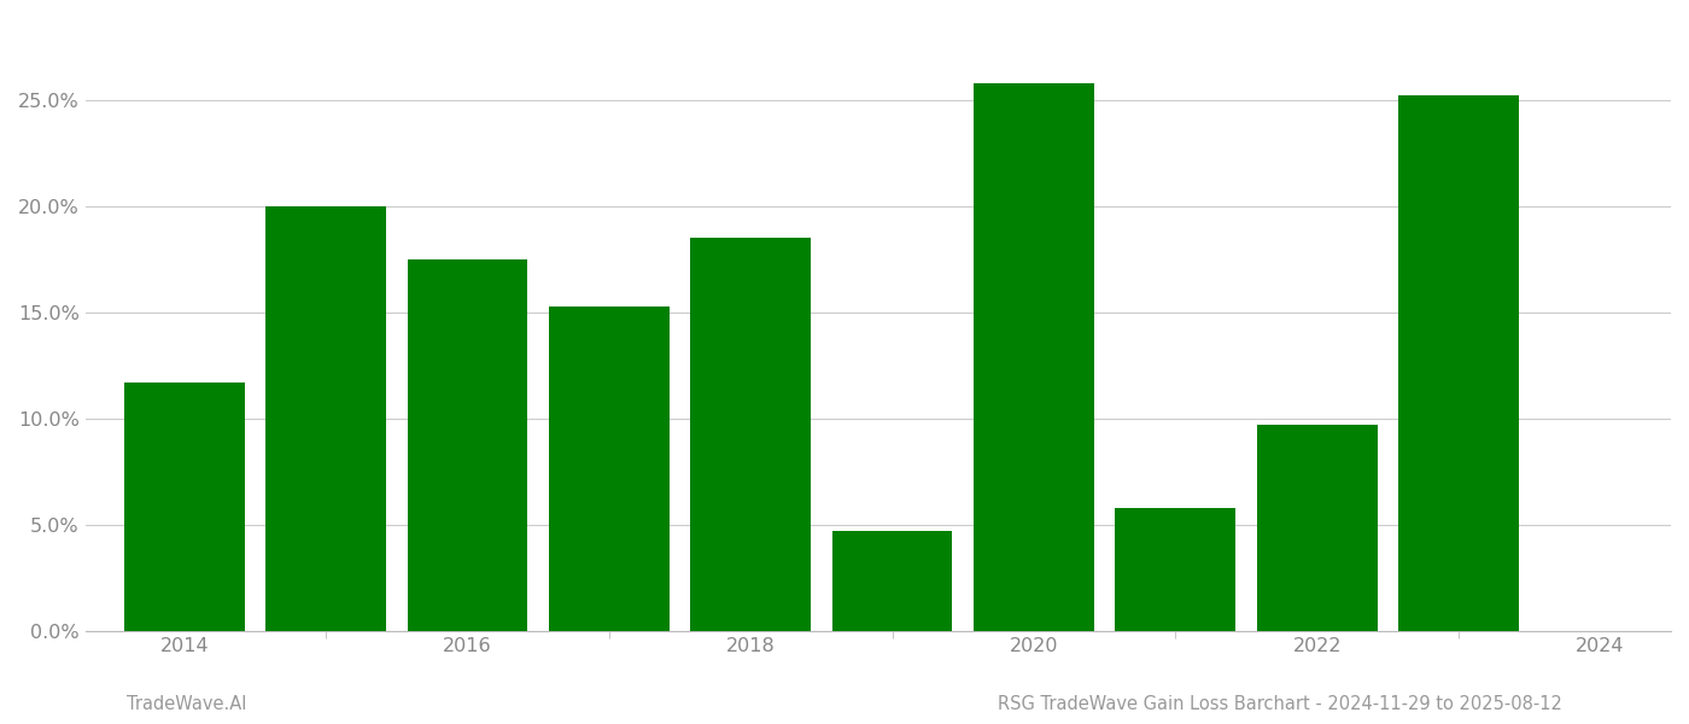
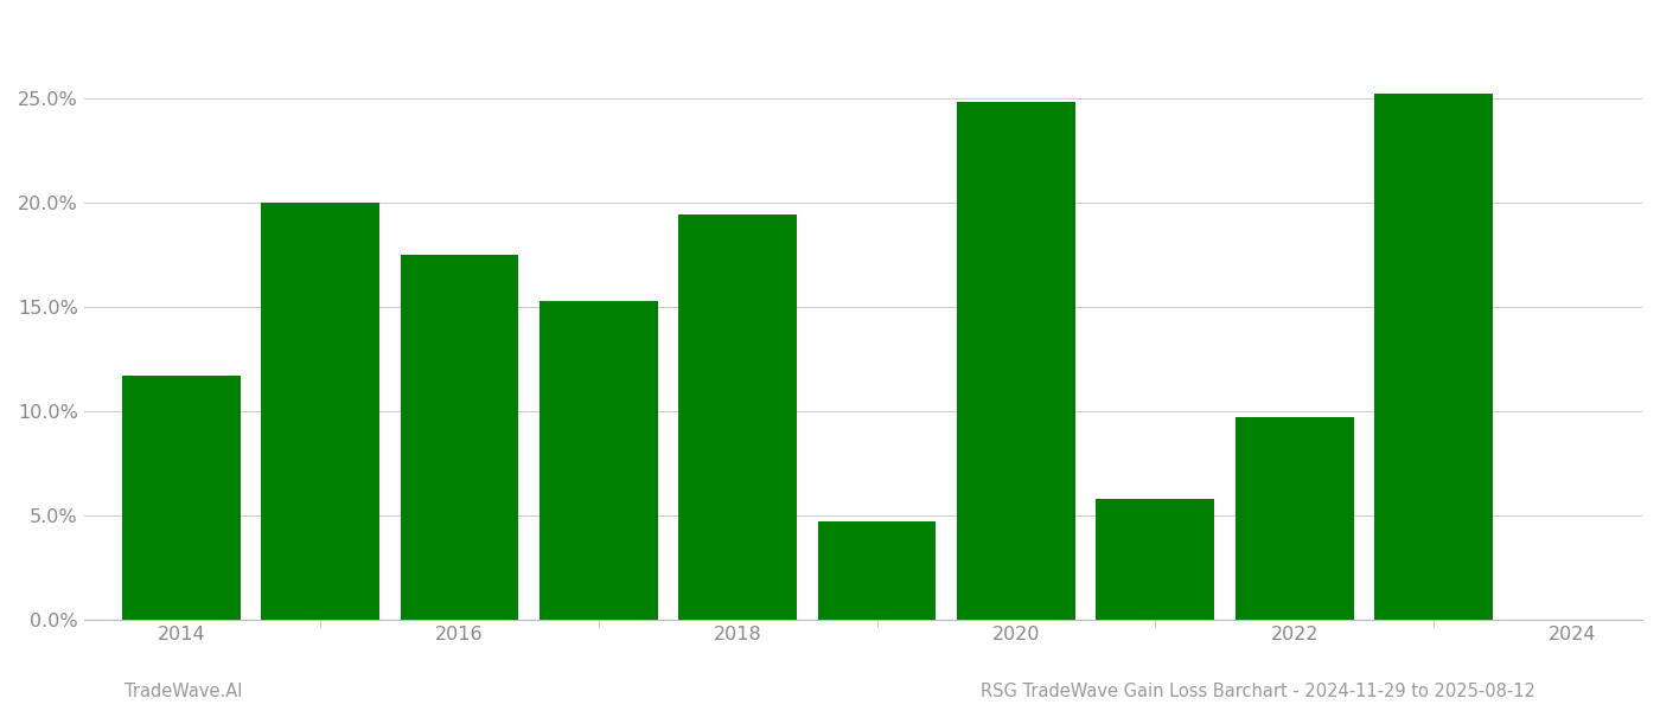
2018: 18.5% -> 19.4%
2020: 25.8% -> 24.8%
